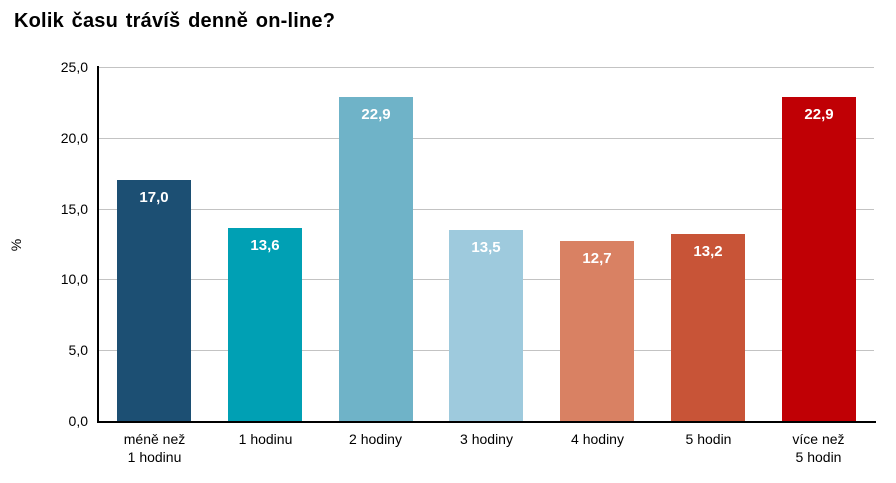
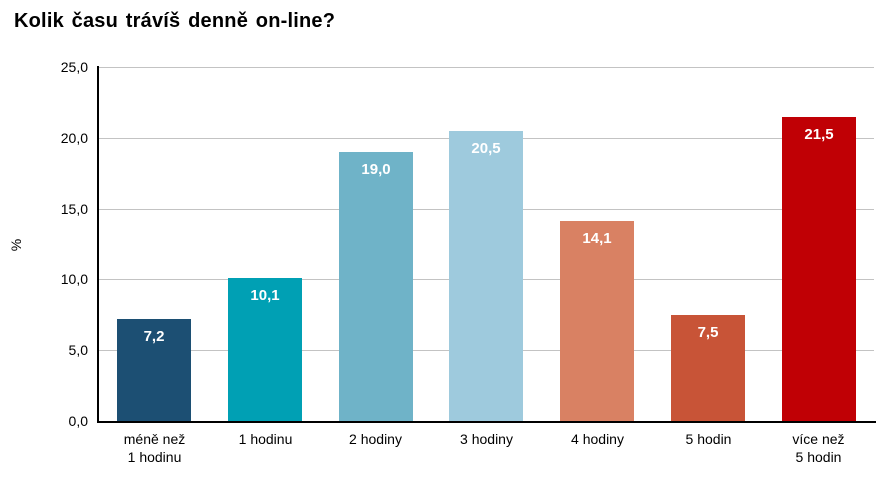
méně než 1 hodinu: 17,0 -> 7,2
1 hodinu: 13,6 -> 10,1
2 hodiny: 22,9 -> 19,0
3 hodiny: 13,5 -> 20,5
4 hodiny: 12,7 -> 14,1
5 hodin: 13,2 -> 7,5
více než 5 hodin: 22,9 -> 21,5
